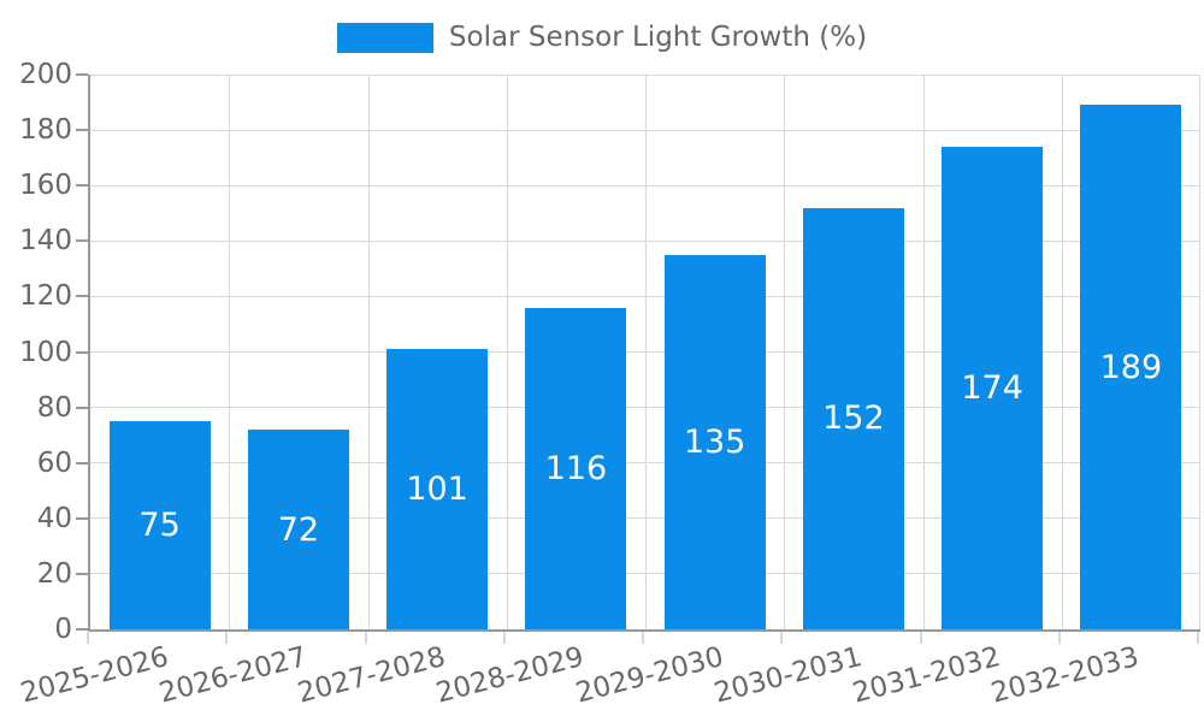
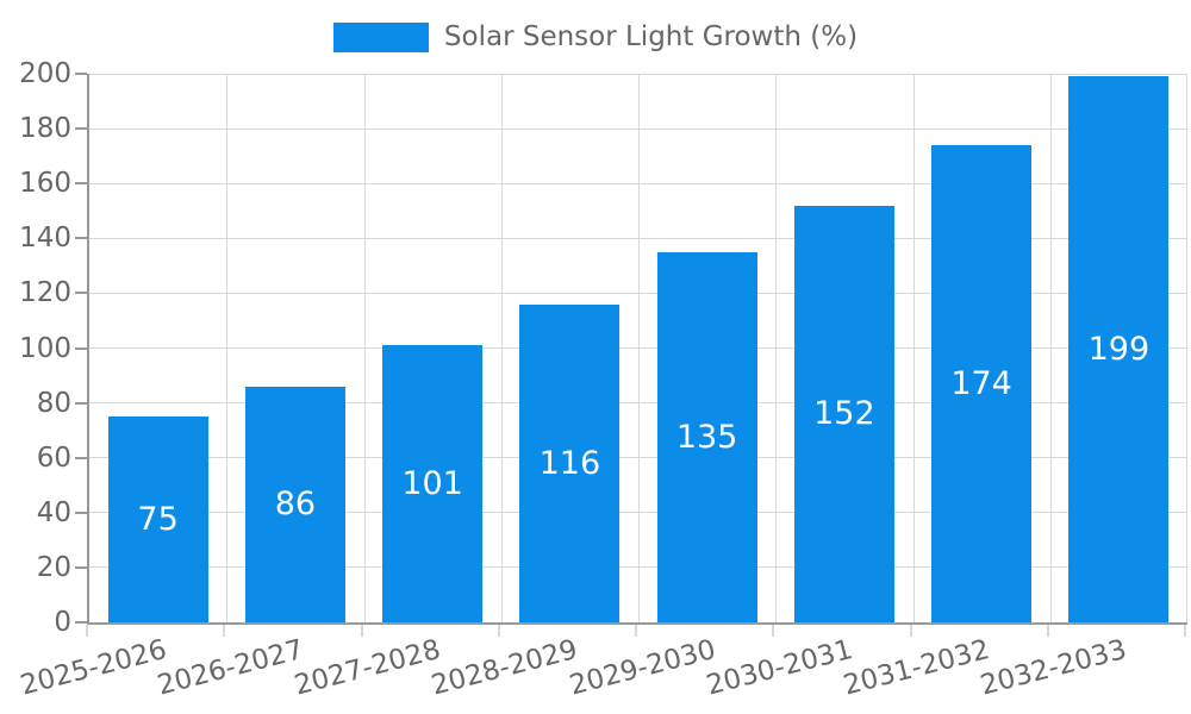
2026-2027: 72 -> 86
2032-2033: 189 -> 199
